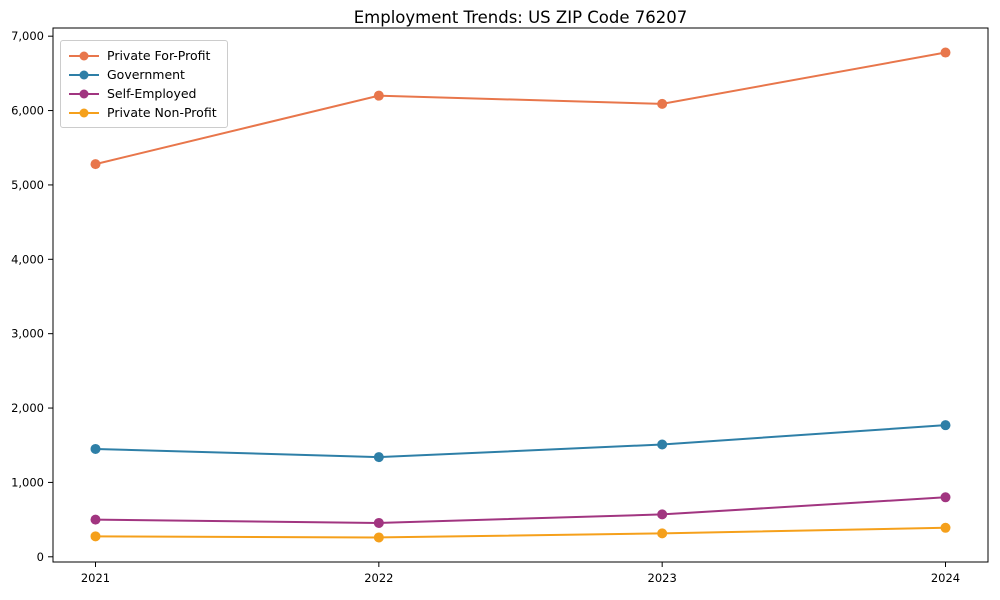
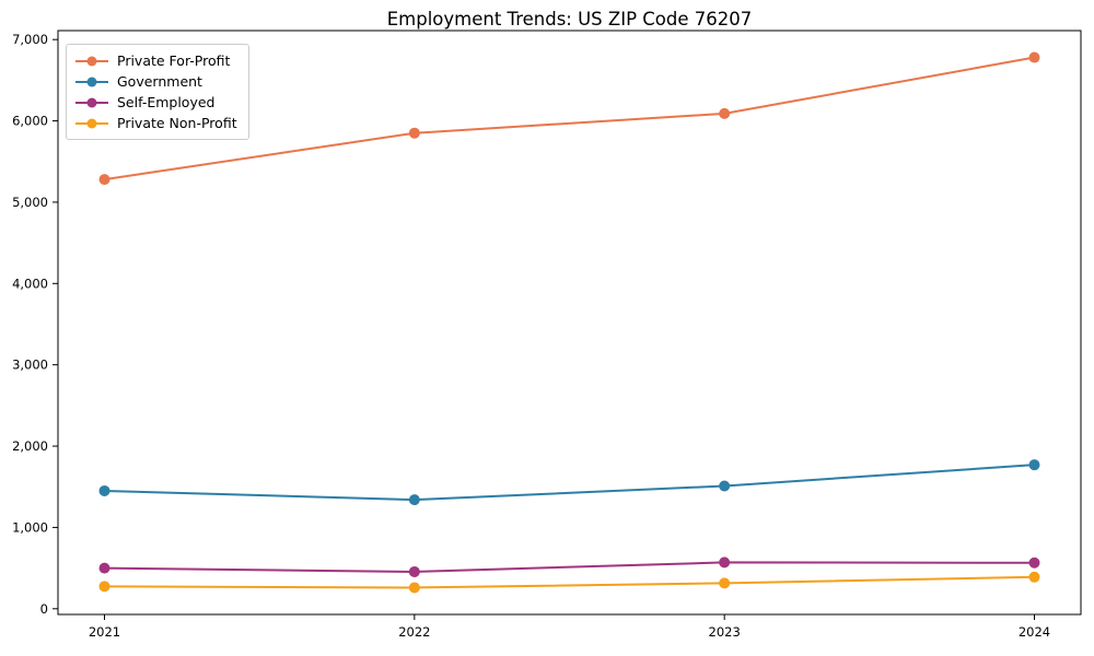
Private For-Profit/2022: 6200 -> 5800
Self-Employed/2024: 800 -> 600
